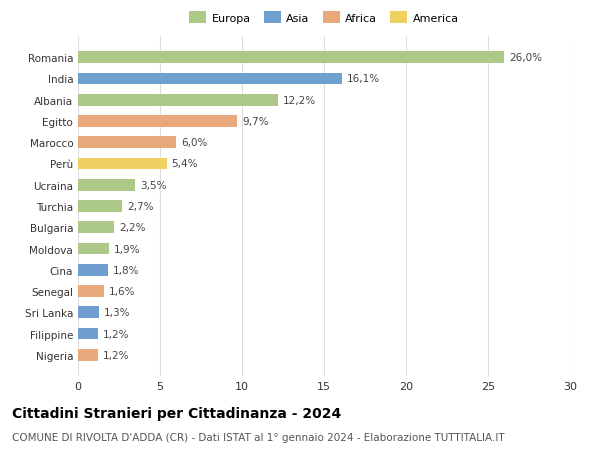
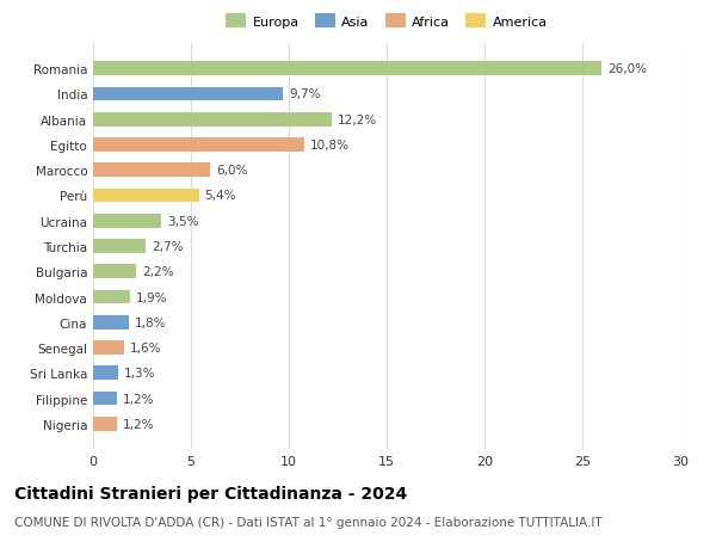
India: 16,1% -> 9,7%
Egitto: 9,7% -> 10,8%
